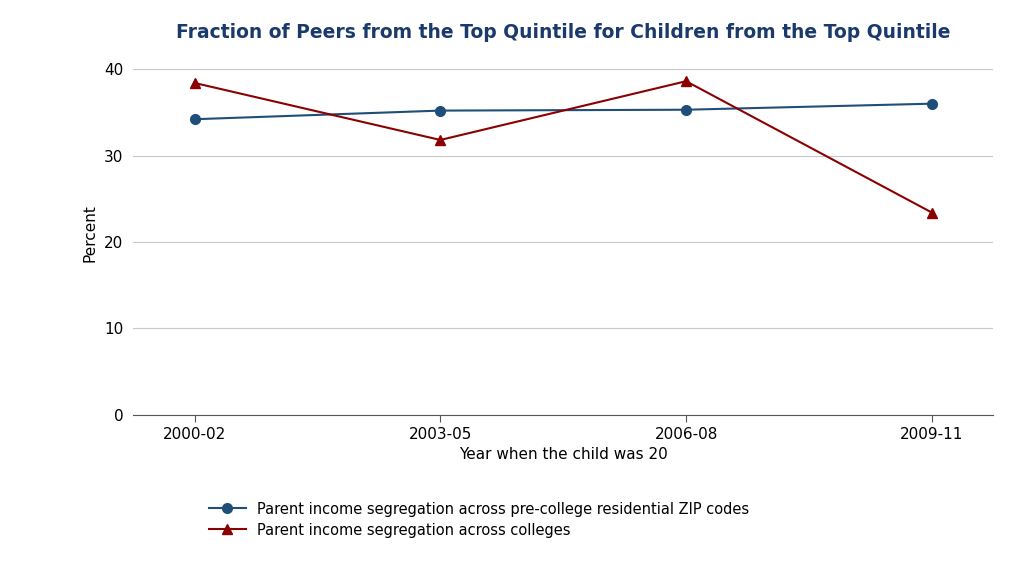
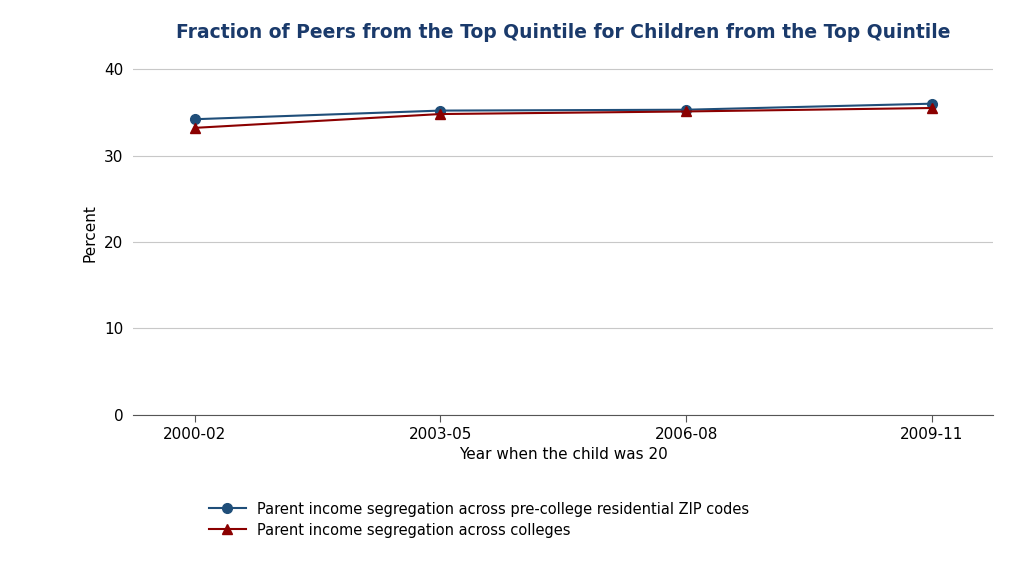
Parent income segregation across colleges/2000-02: 38.4 -> 33.2
Parent income segregation across colleges/2003-05: 31.8 -> 34.8
Parent income segregation across colleges/2006-08: 38.6 -> 35.1
Parent income segregation across colleges/2009-11: 23.4 -> 35.5
